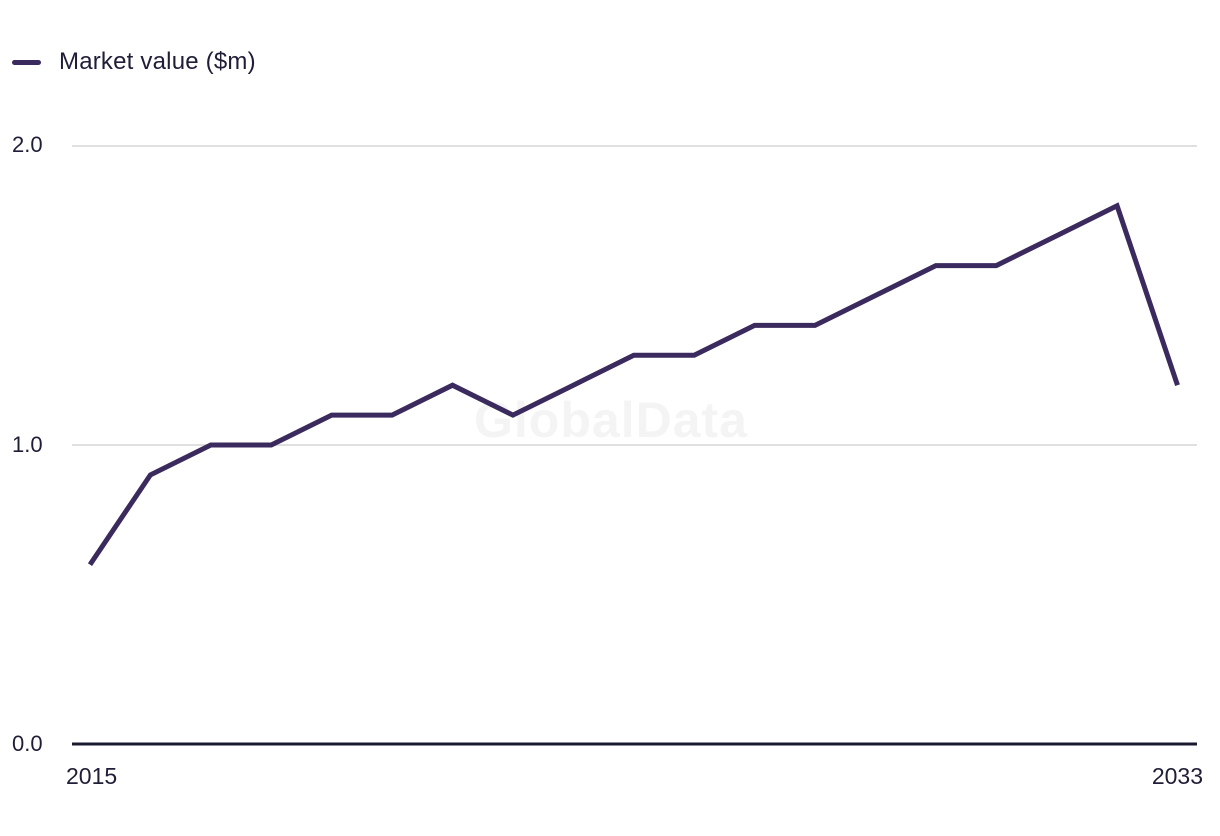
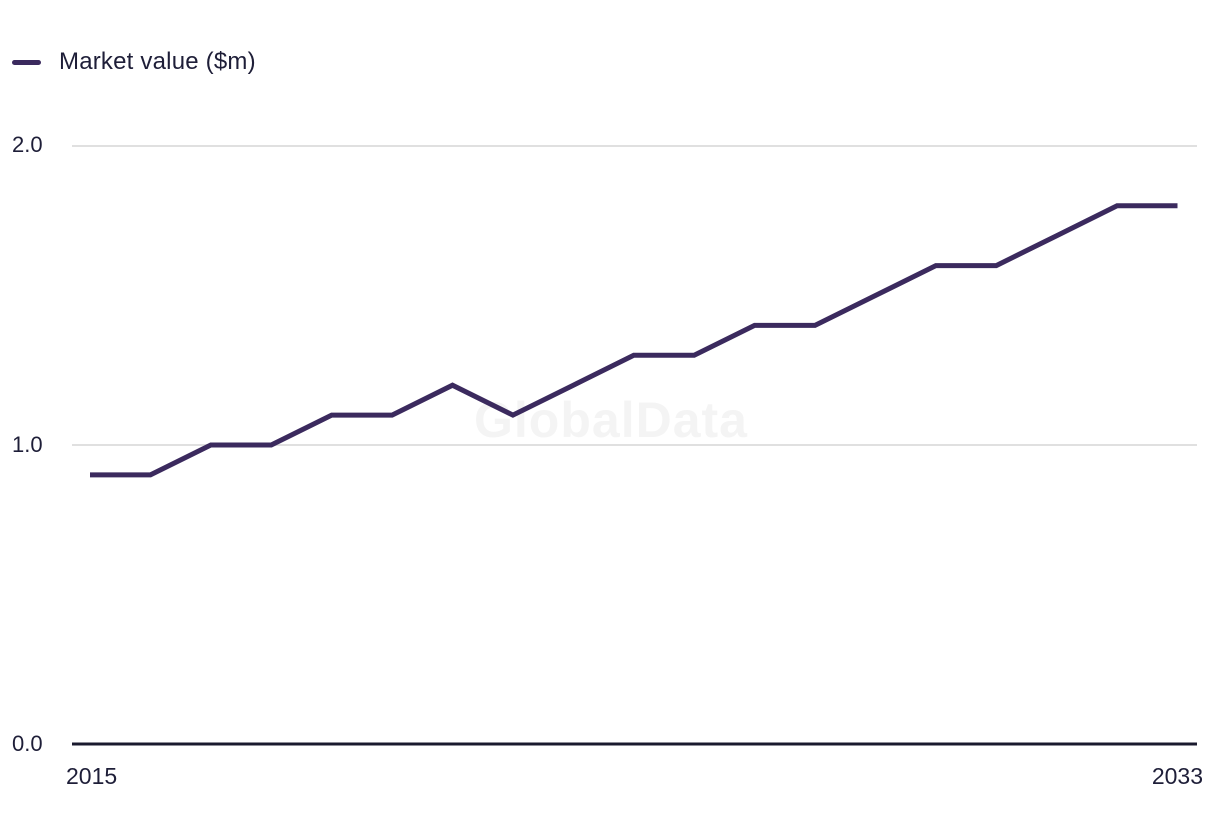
2015: 0.6 -> 0.9
2033: 1.2 -> 1.8
